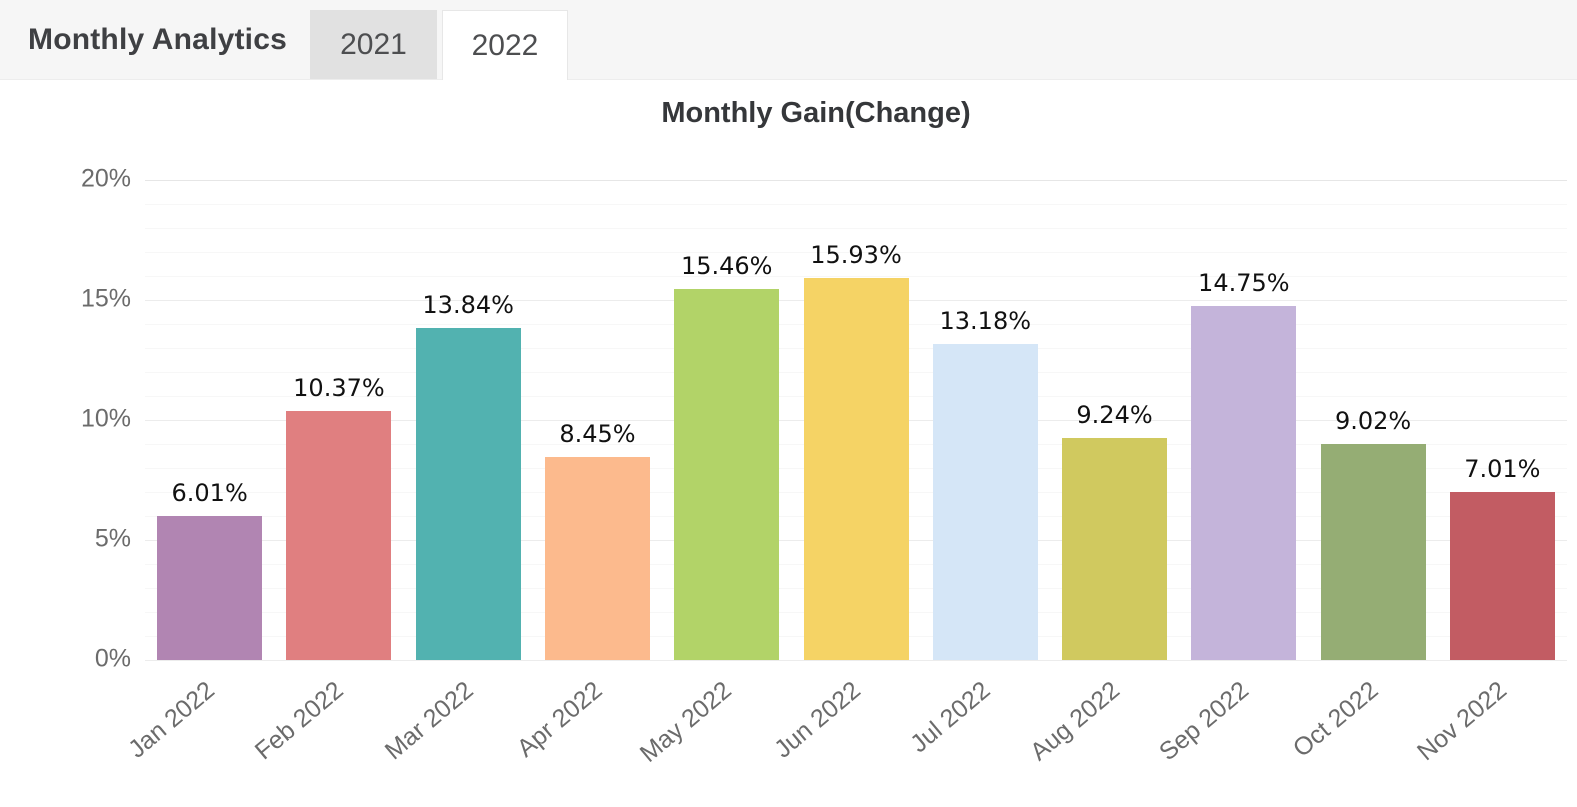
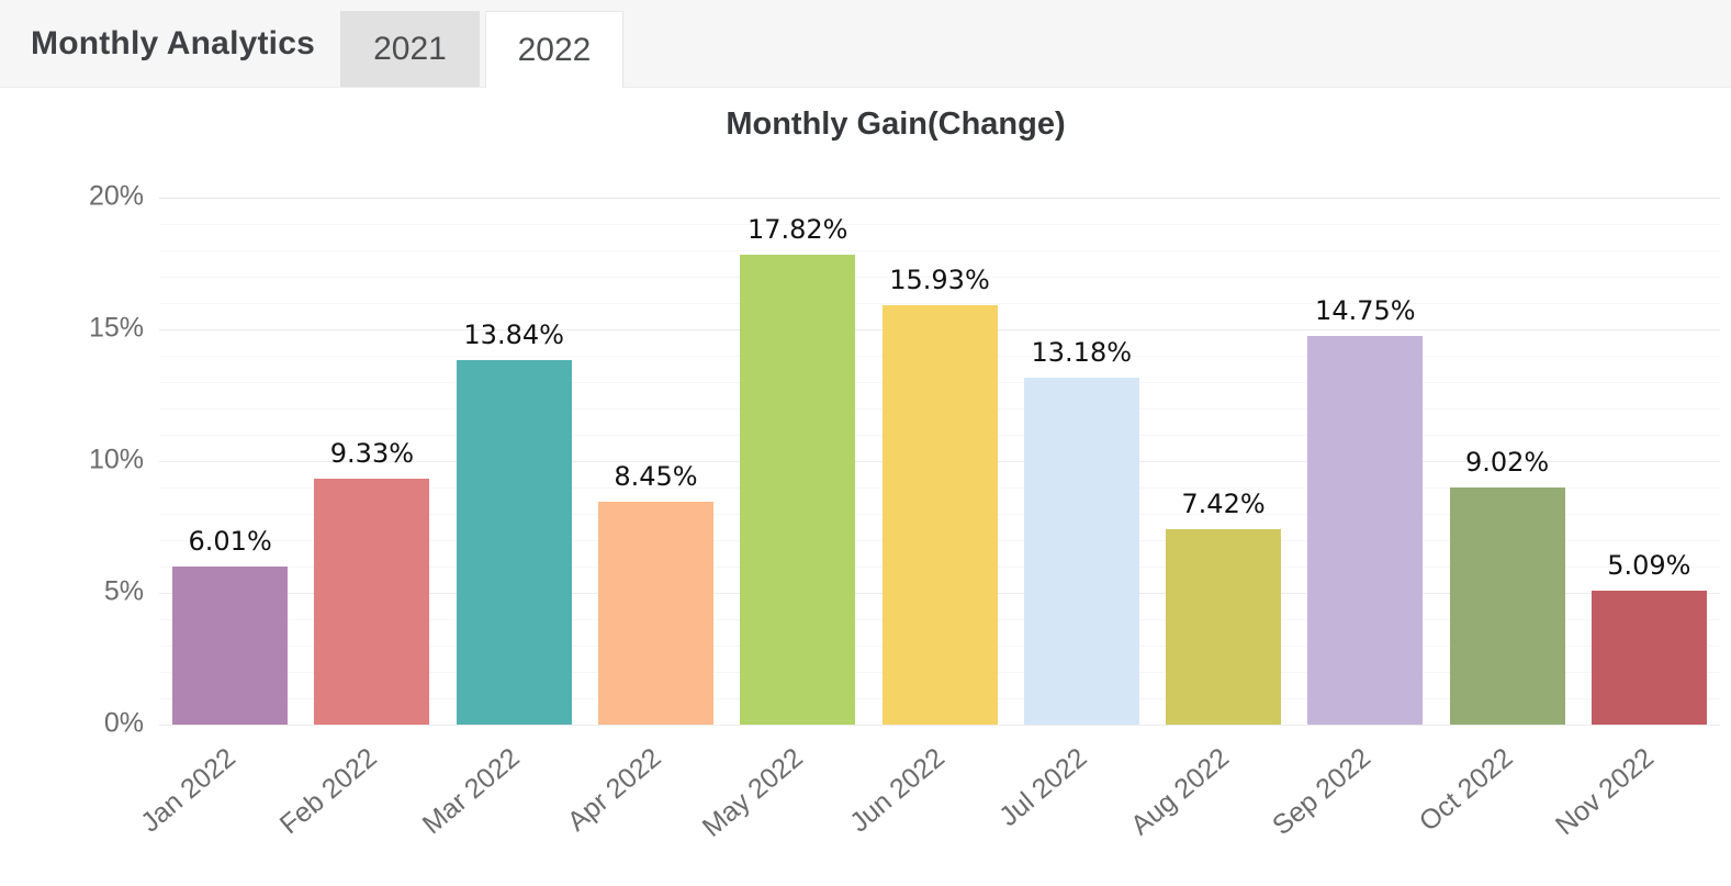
Feb 2022: 10.37% -> 9.33%
May 2022: 15.46% -> 17.82%
Aug 2022: 9.24% -> 7.42%
Nov 2022: 7.01% -> 5.09%
